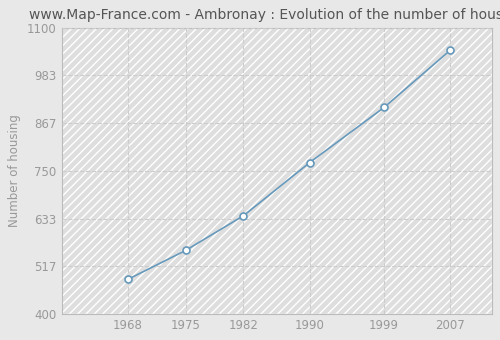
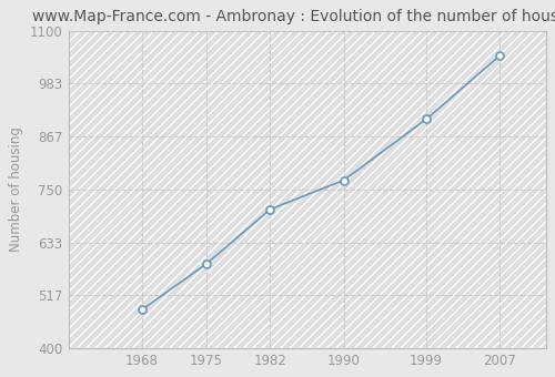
1975: 555 -> 585
1982: 640 -> 706
